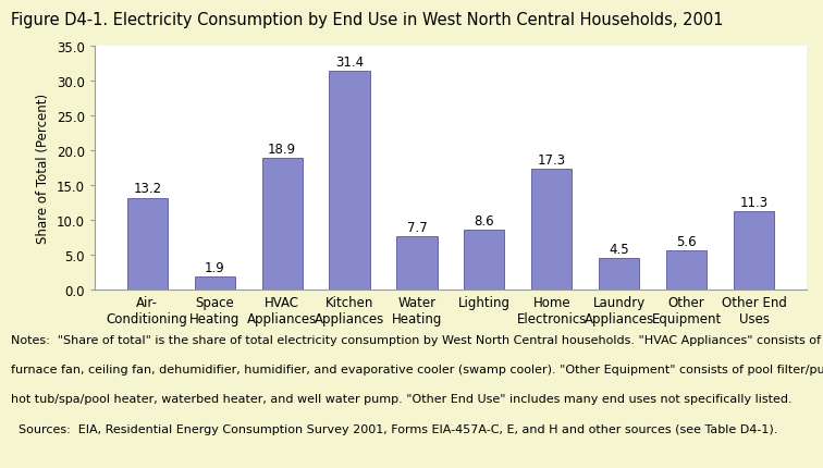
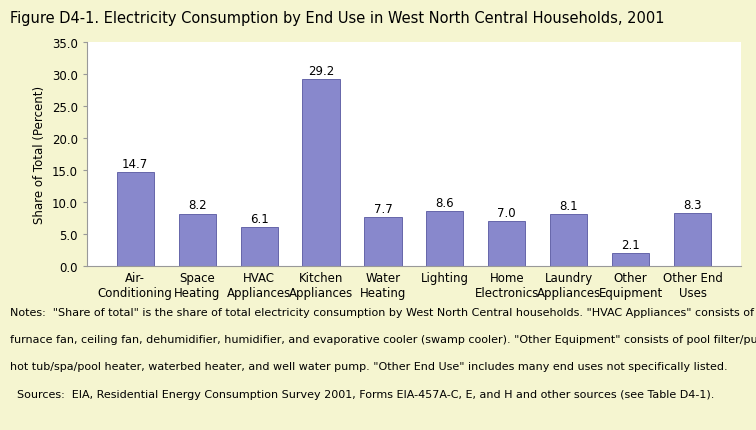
Air- Conditioning: 13.2 -> 14.7
Space Heating: 1.9 -> 8.2
HVAC Appliances: 18.9 -> 6.1
Kitchen Appliances: 31.4 -> 29.2
Home Electronics: 17.3 -> 7.0
Laundry Appliances: 4.5 -> 8.1
Other Equipment: 5.6 -> 2.1
Other End Uses: 11.3 -> 8.3
